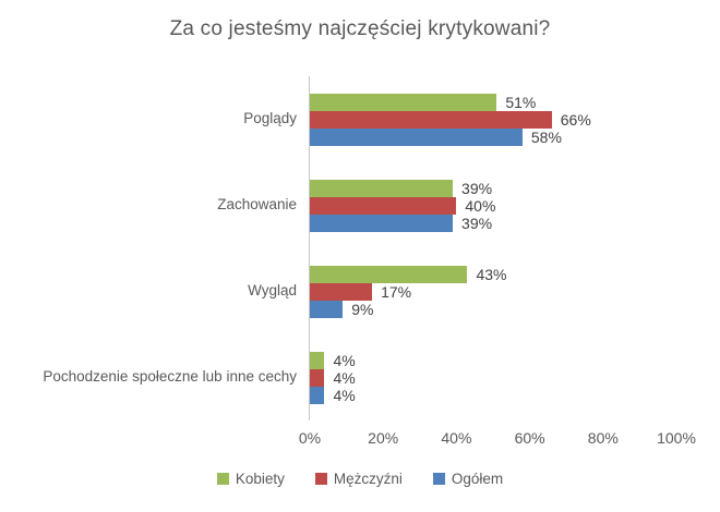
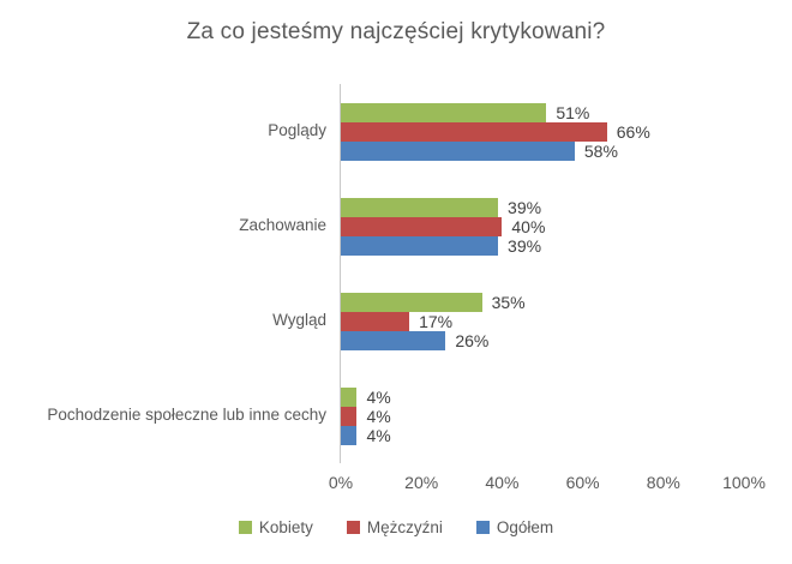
Kobiety/Wygląd: 43% -> 35%
Ogółem/Wygląd: 9% -> 26%
